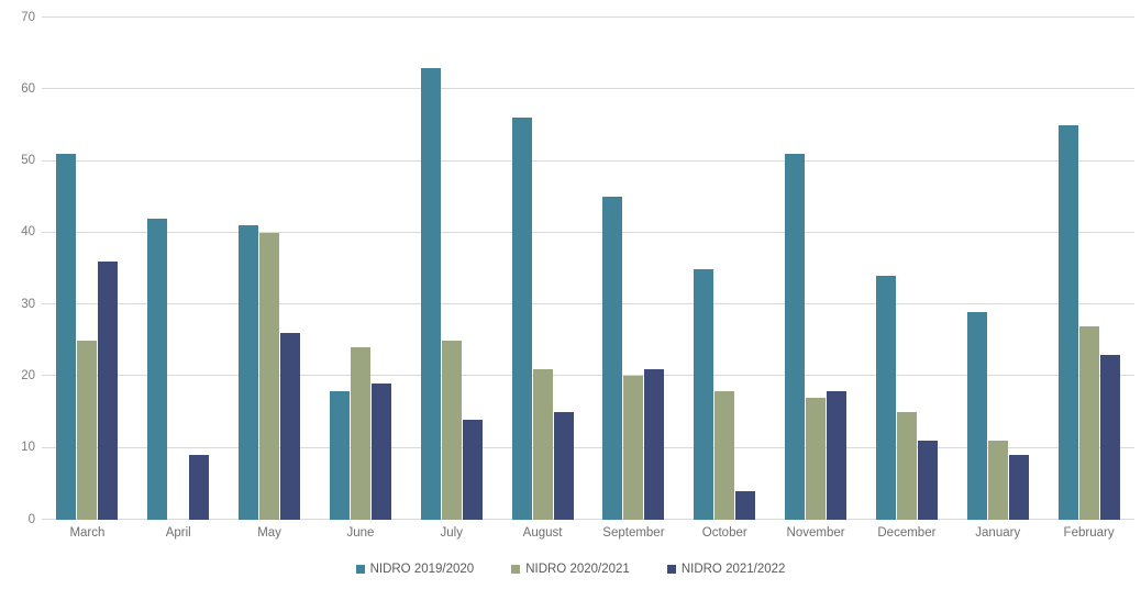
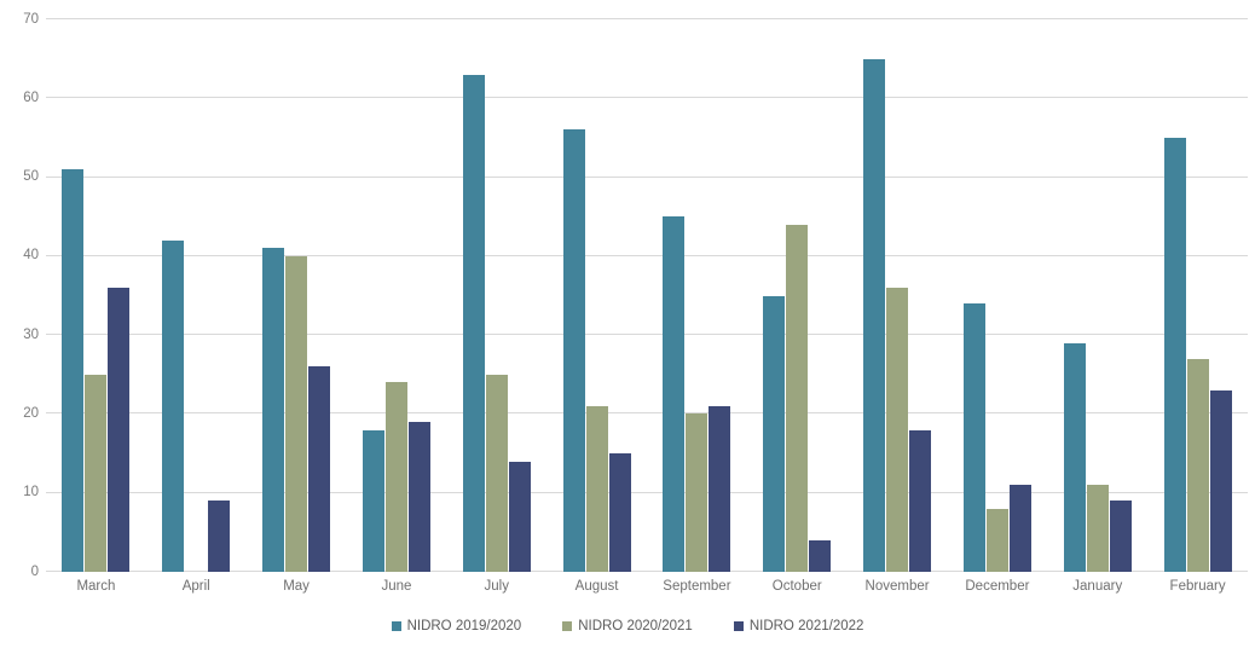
NIDRO 2020/2021/October: 18 -> 44
NIDRO 2019/2020/November: 51 -> 65
NIDRO 2020/2021/November: 17 -> 36
NIDRO 2020/2021/December: 15 -> 8
